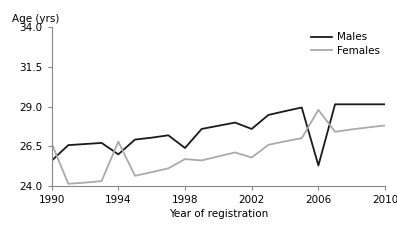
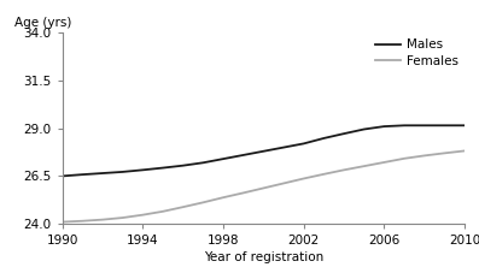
Males/1990: 25.6 -> 26.5
Females/1990: 26.7 -> 24.1
Males/1994: 26.0 -> 26.8
Females/1994: 26.8 -> 24.5
Males/1998: 26.4 -> 27.4
Females/1998: 25.7 -> 25.4
Males/2002: 27.6 -> 28.2
Females/2002: 25.8 -> 26.4
Males/2006: 25.3 -> 29.1
Females/2006: 28.8 -> 27.2
